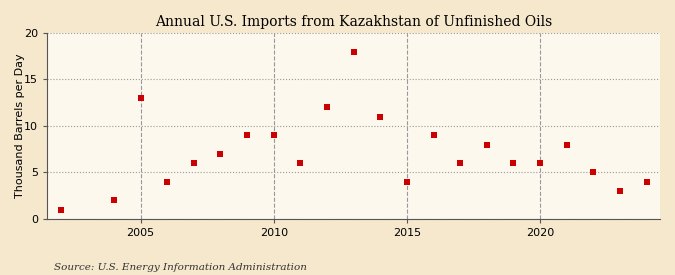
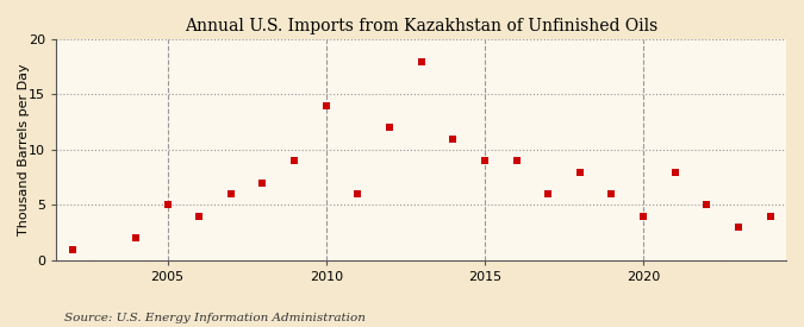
2005: 13 -> 5
2010: 9 -> 14
2015: 4 -> 9
2020: 6 -> 4
